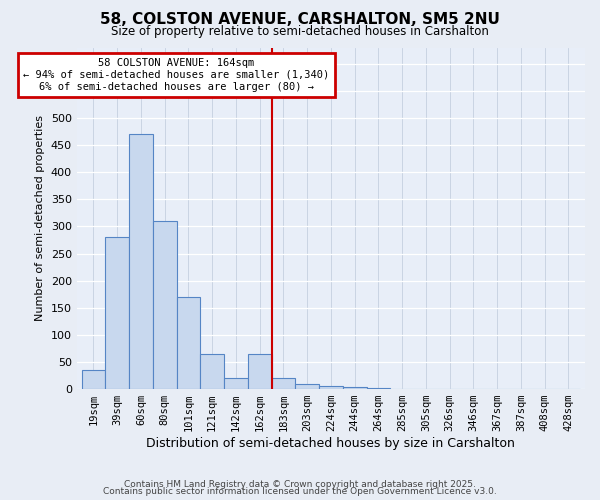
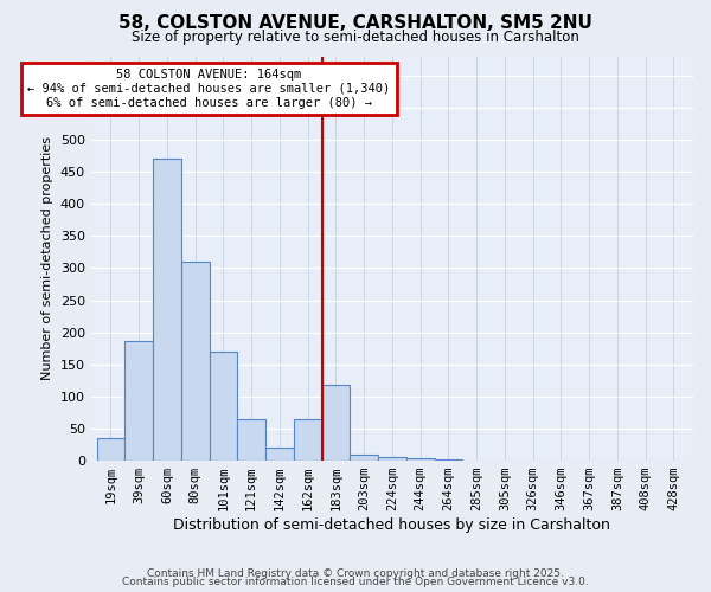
39sqm: 280 -> 186
183sqm: 20 -> 118
